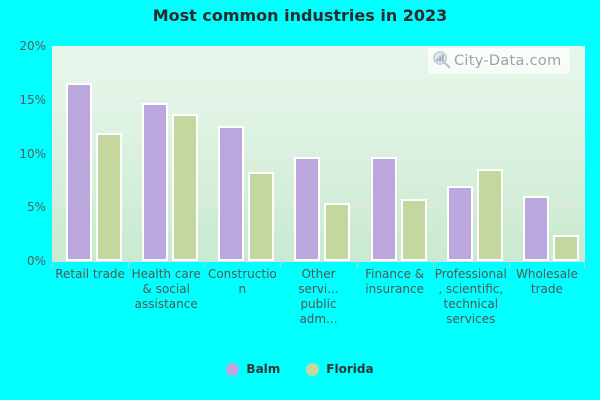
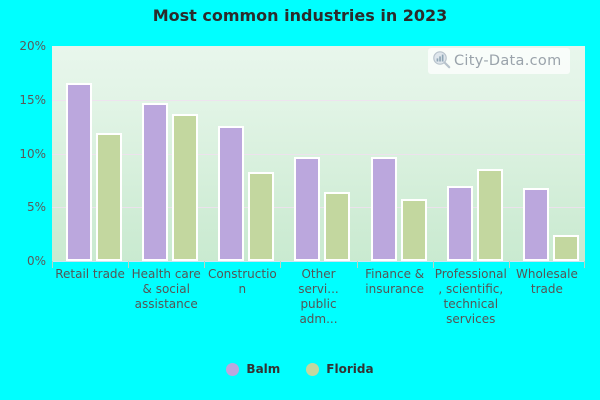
Florida/Other servi... public adm...: 5.2% -> 6.2%
Balm/Wholesale trade: 5.9% -> 6.6%
